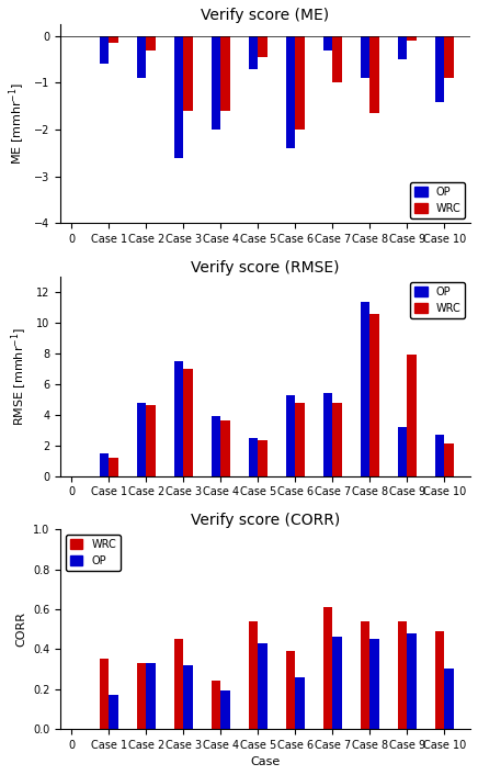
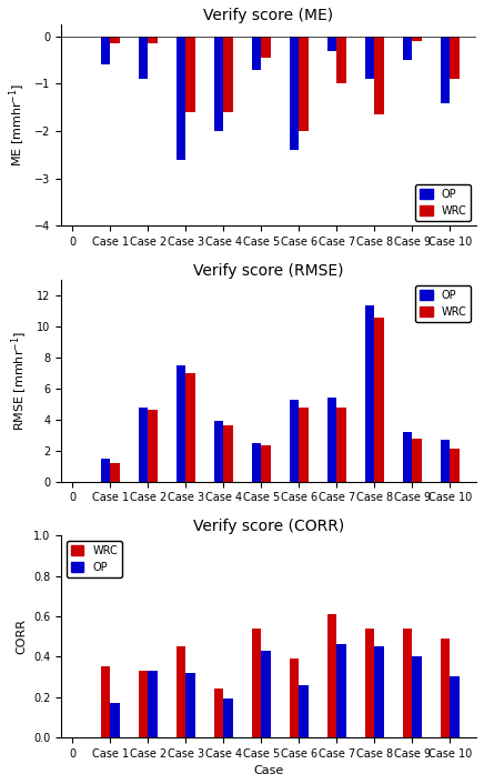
Verify score (ME)/WRC/Case 2: -0.30 -> -0.15
Verify score (RMSE)/WRC/Case 9: 7.9 -> 2.8
Verify score (CORR)/OP/Case 9: 0.48 -> 0.40
